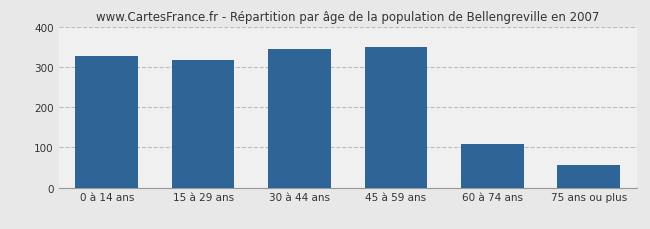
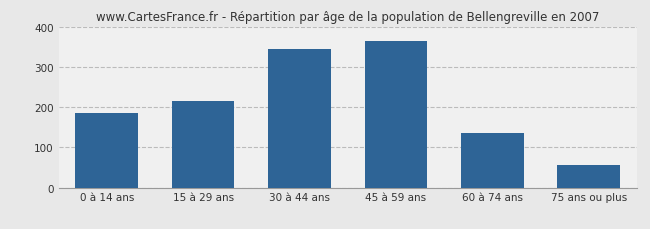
0 à 14 ans: 328 -> 185
15 à 29 ans: 318 -> 215
45 à 59 ans: 350 -> 365
60 à 74 ans: 108 -> 135
